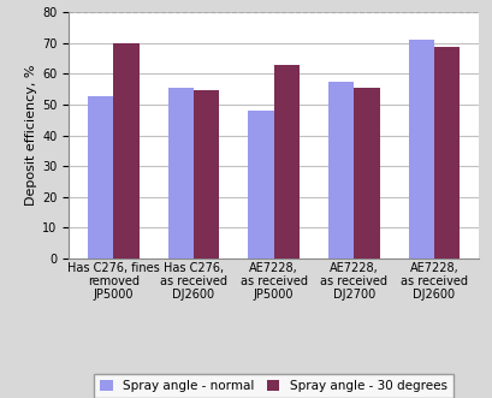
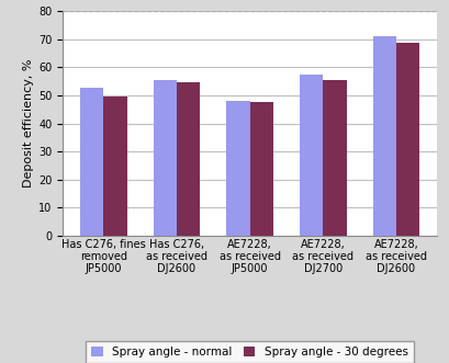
Spray angle - 30 degrees/Has C276, fines removed JP5000: 70.0 -> 49.5
Spray angle - 30 degrees/AE7228, as received JP5000: 63.0 -> 47.5
